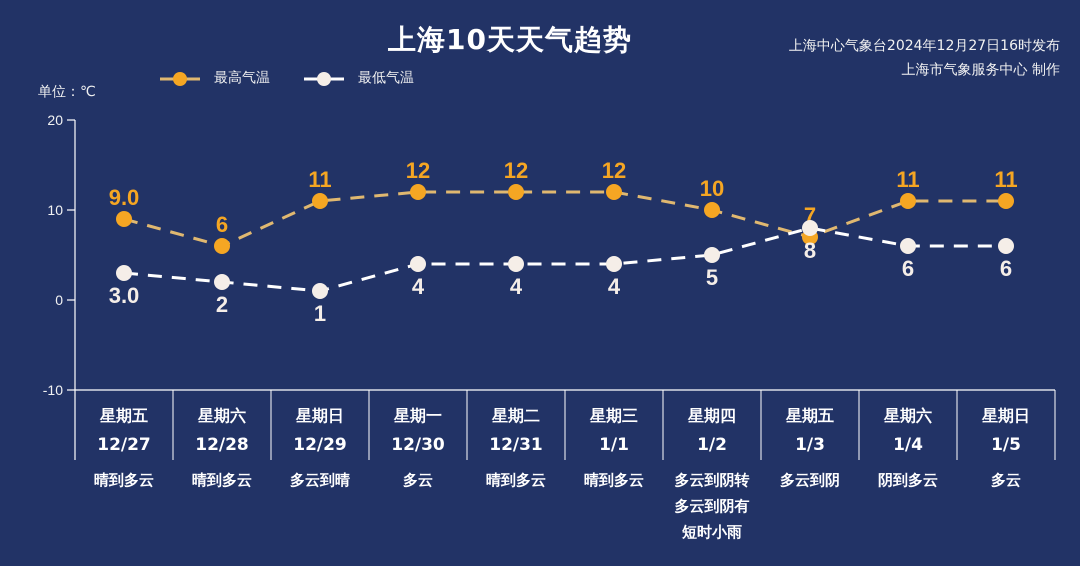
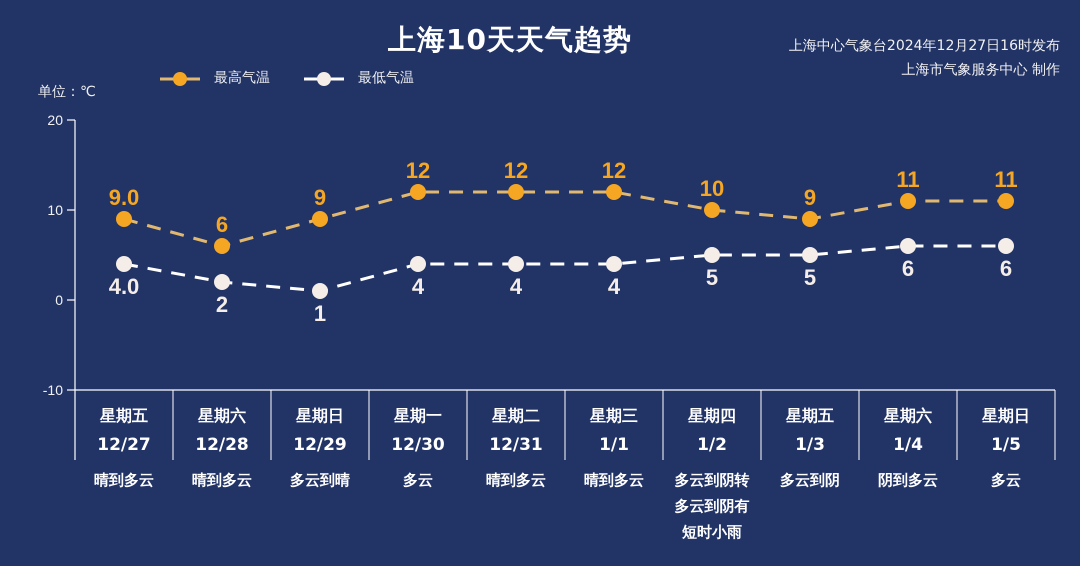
最低气温/12/27: 3.0 -> 4.0
最高气温/12/29: 11 -> 9
最高气温/1/3: 7 -> 9
最低气温/1/3: 8 -> 5
